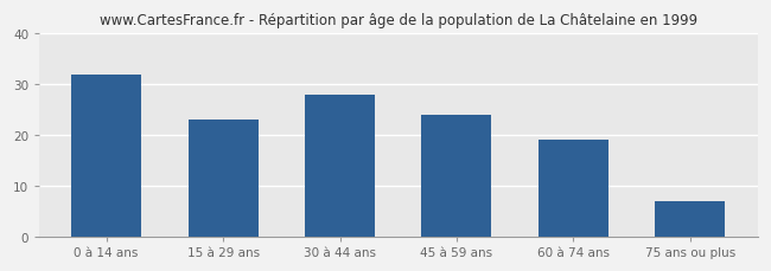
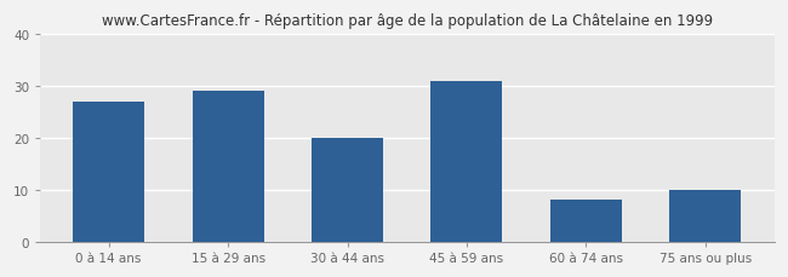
0 à 14 ans: 32 -> 27
15 à 29 ans: 23 -> 29
30 à 44 ans: 28 -> 20
45 à 59 ans: 24 -> 31
60 à 74 ans: 19 -> 8
75 ans ou plus: 7 -> 10
